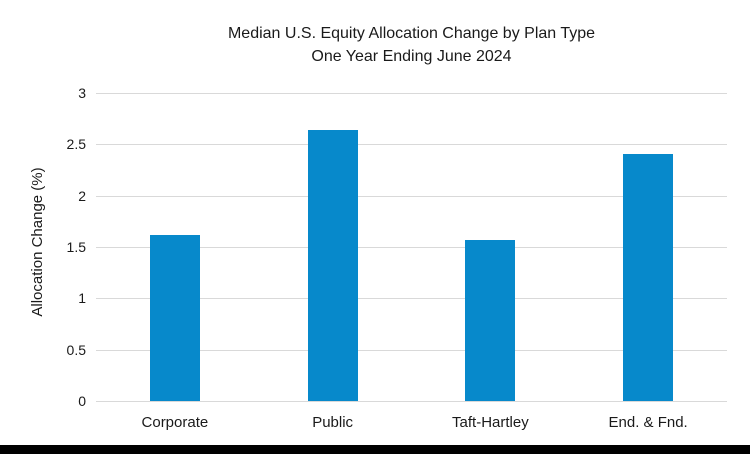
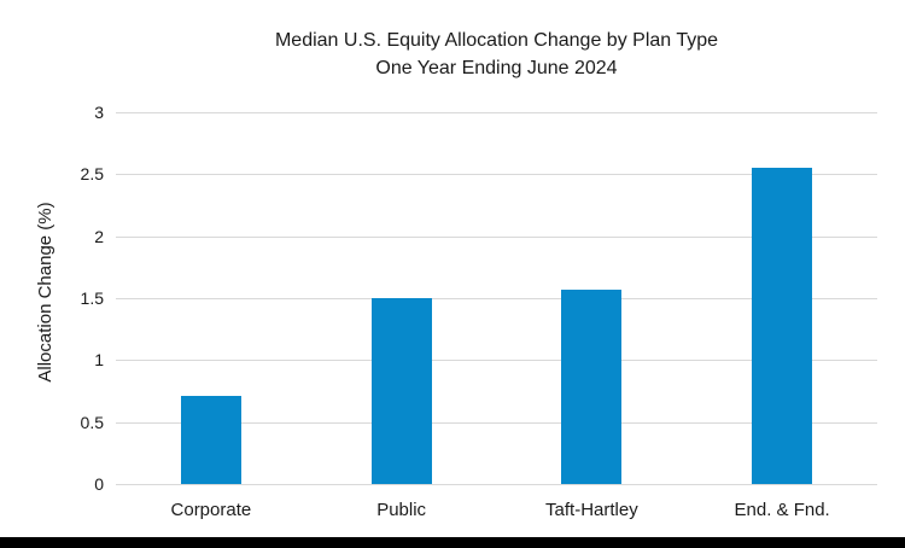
Corporate: 1.62 -> 0.71
Public: 2.64 -> 1.50
End. & Fnd.: 2.41 -> 2.55
